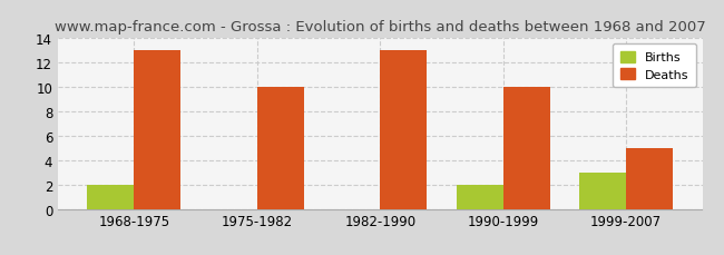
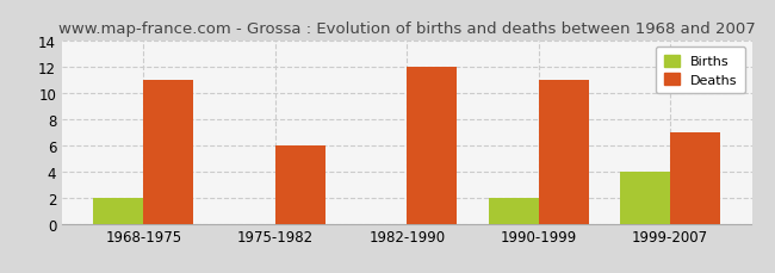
Deaths/1968-1975: 13 -> 11
Deaths/1975-1982: 10 -> 6
Deaths/1982-1990: 13 -> 12
Deaths/1990-1999: 10 -> 11
Births/1999-2007: 3 -> 4
Deaths/1999-2007: 5 -> 7
